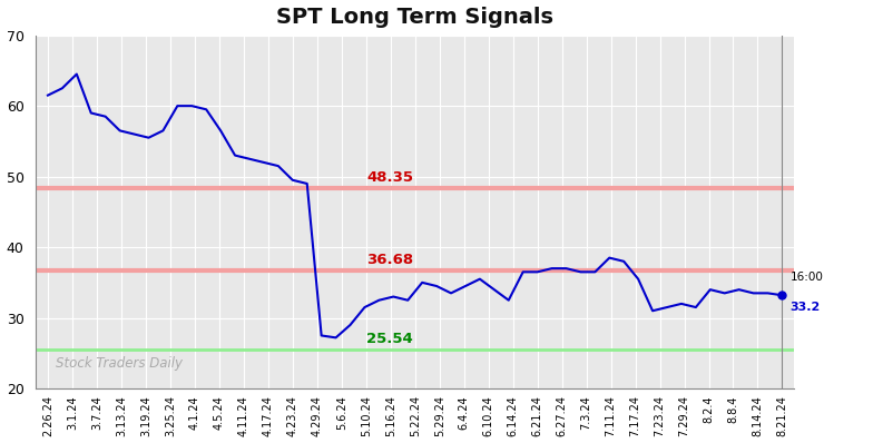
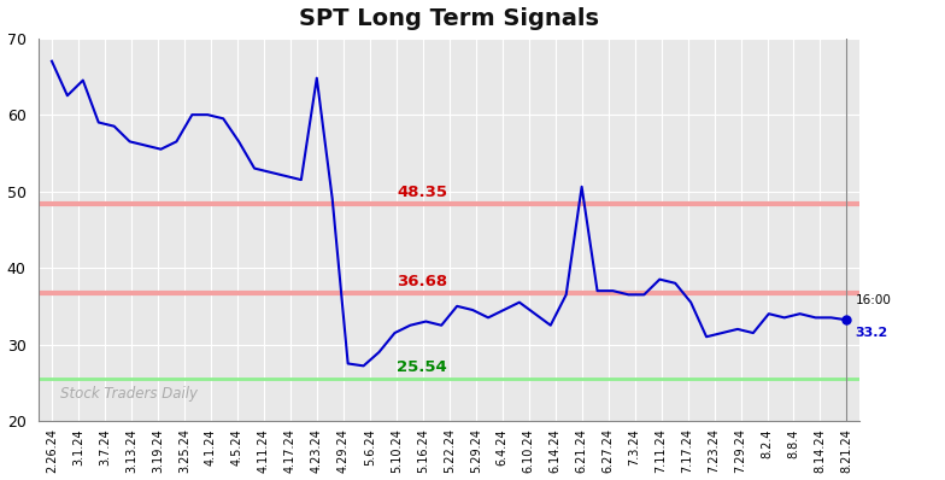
2.26.24: 61.5 -> 67.0
4.23.24: 49.5 -> 64.8
6.21.24: 36.5 -> 50.6
